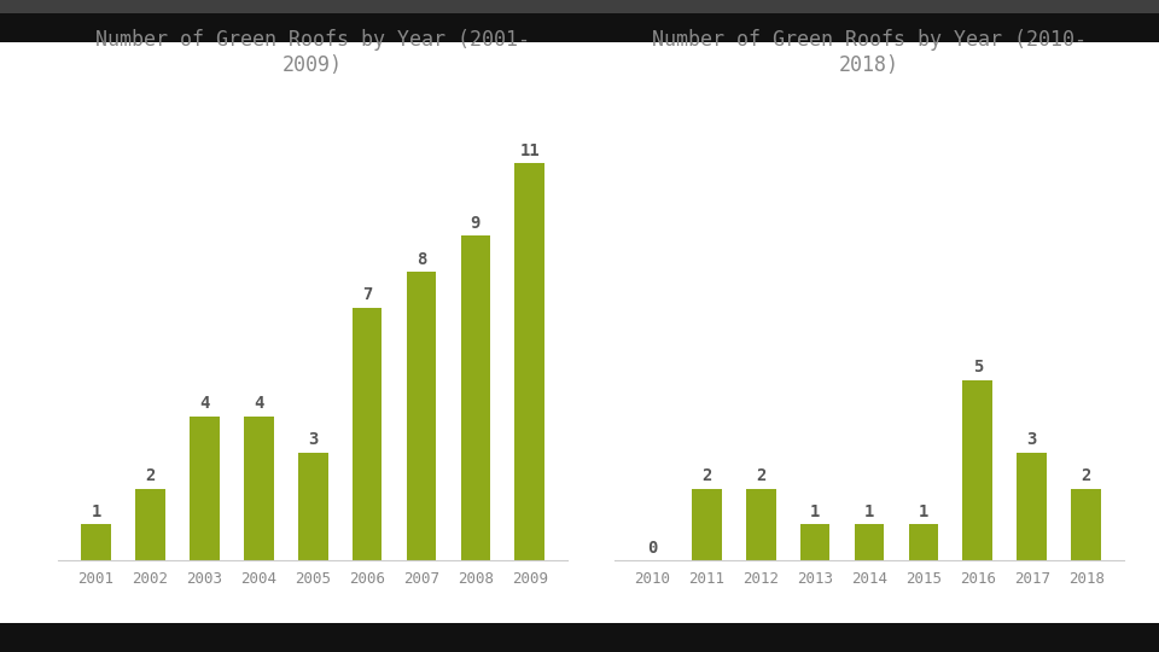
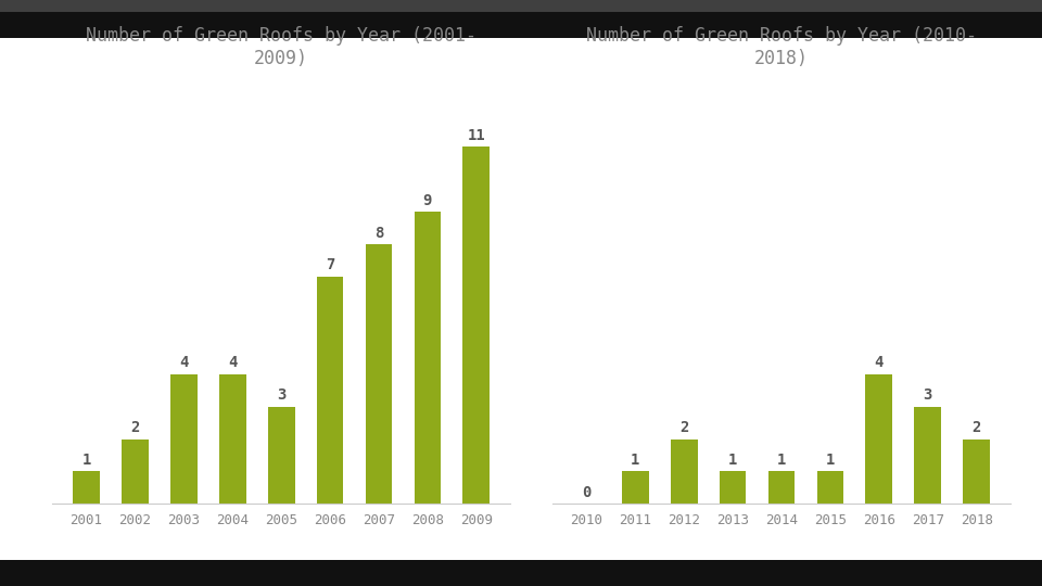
Number of Green Roofs by Year (2010- 2018)/2011: 2 -> 1
Number of Green Roofs by Year (2010- 2018)/2016: 5 -> 4
